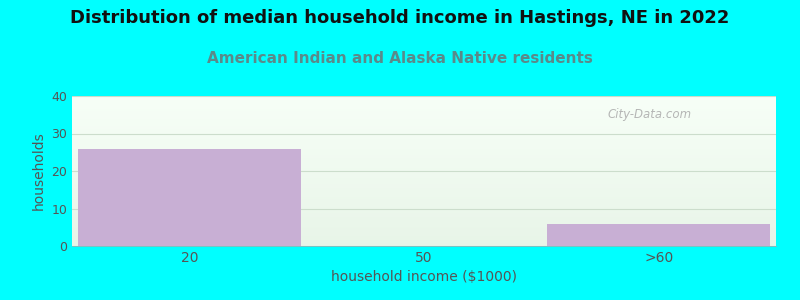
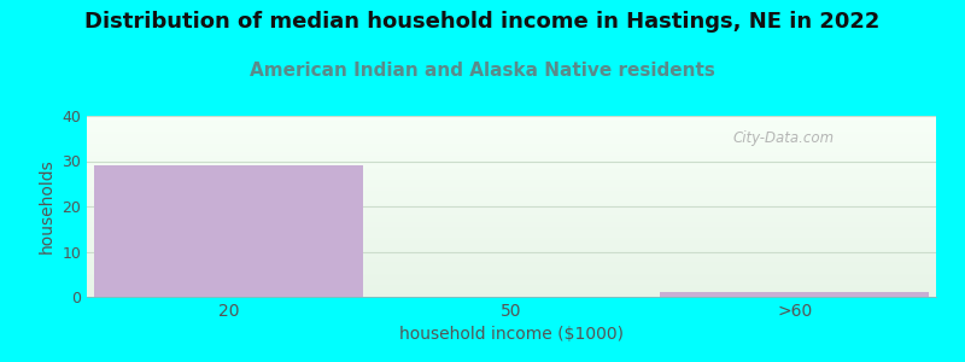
20: 26 -> 29
>60: 6 -> 1
